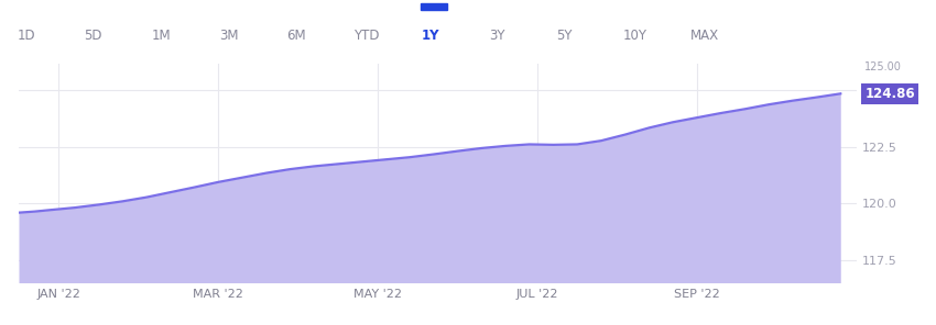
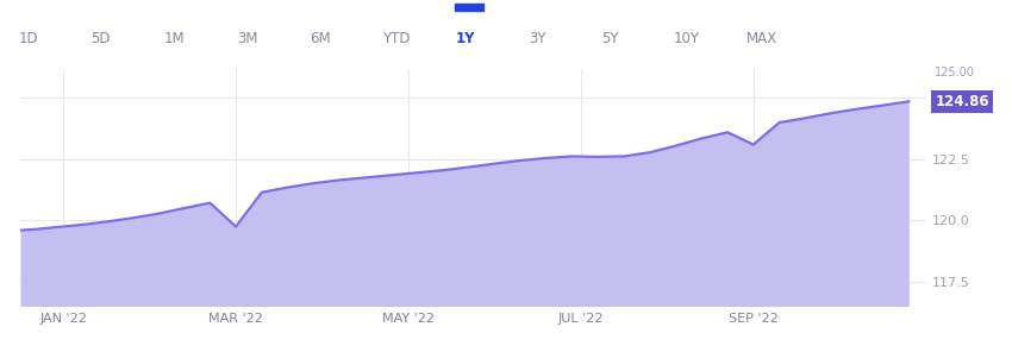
MAR '22: 120.95 -> 119.75
SEP '22: 123.80 -> 123.10
